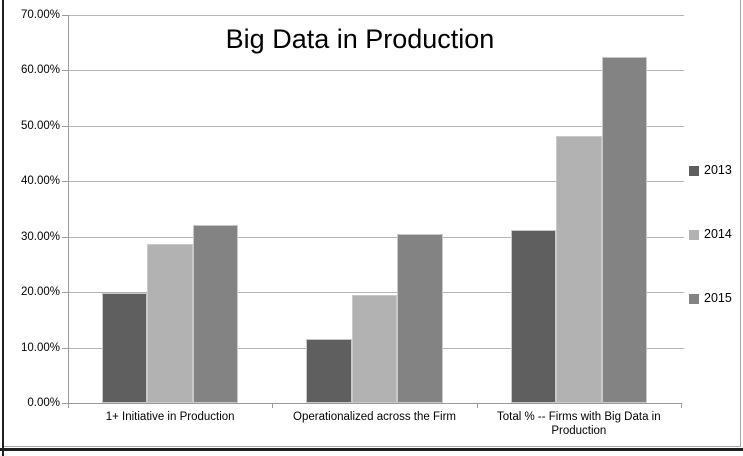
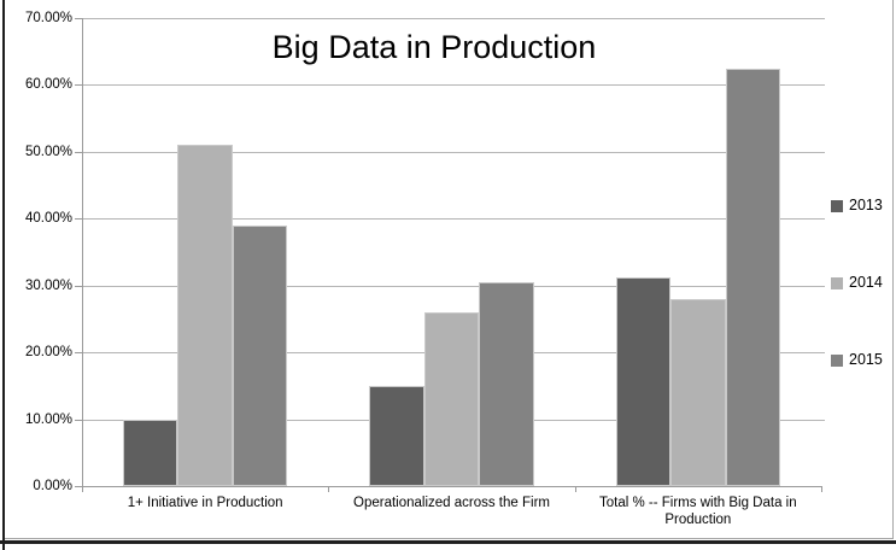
2013/1+ Initiative in Production: 20% -> 10%
2014/1+ Initiative in Production: 29% -> 51%
2015/1+ Initiative in Production: 32% -> 39%
2013/Operationalized across the Firm: 12% -> 15%
2014/Operationalized across the Firm: 20% -> 26%
2014/Total % -- Firms with Big Data in Production: 48% -> 28%
